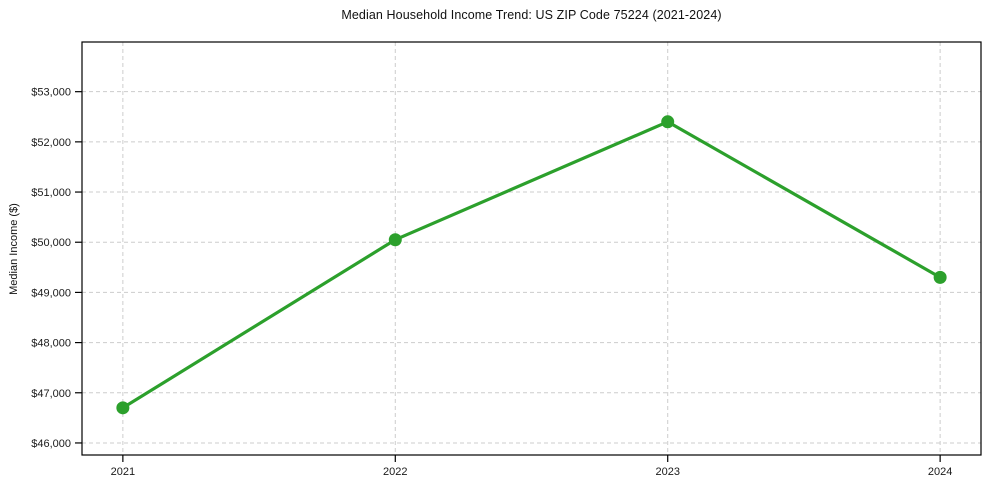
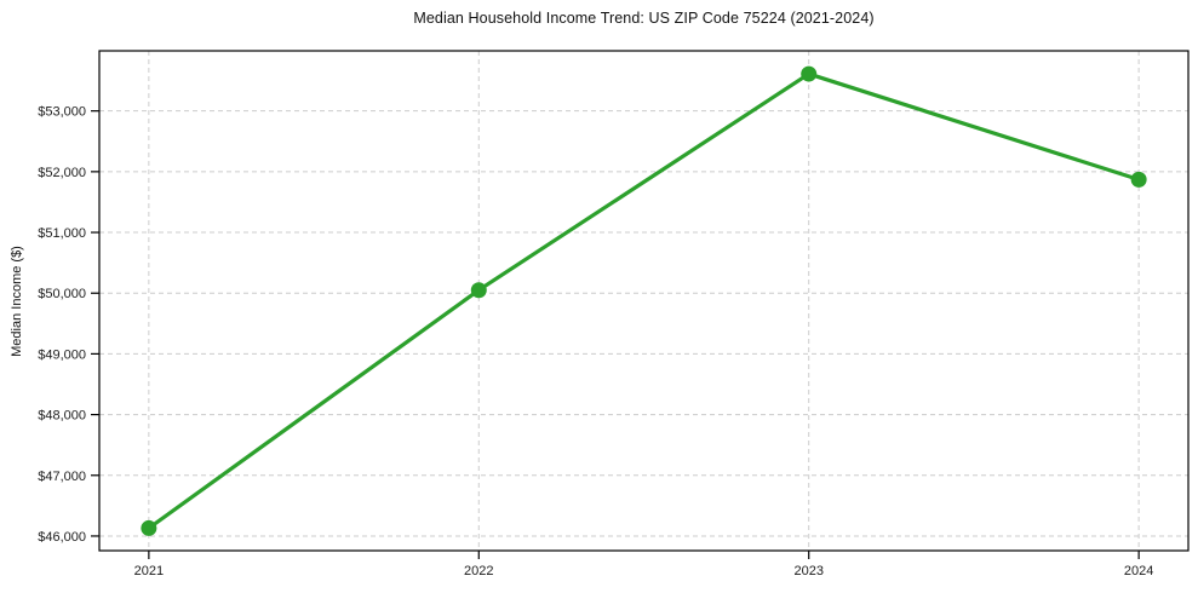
2021: $46700 -> $46100
2023: $52400 -> $53600
2024: $49300 -> $51900
